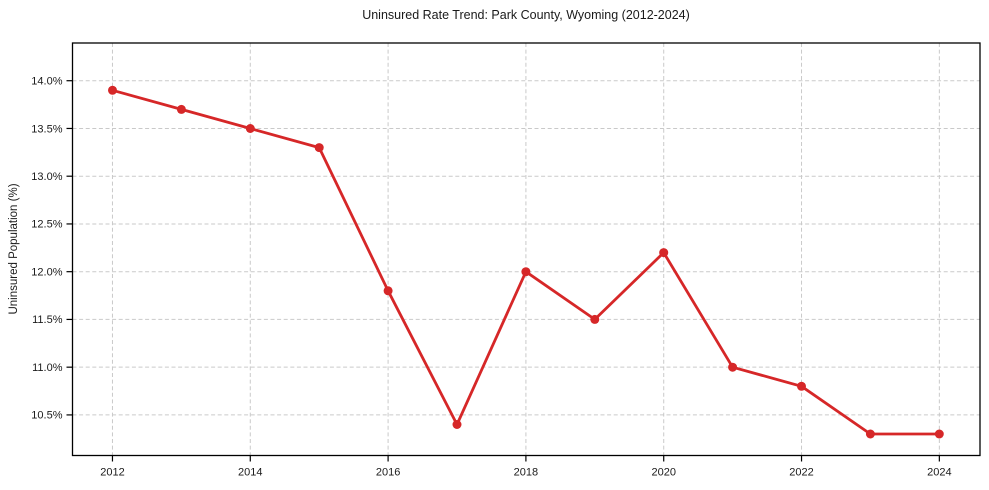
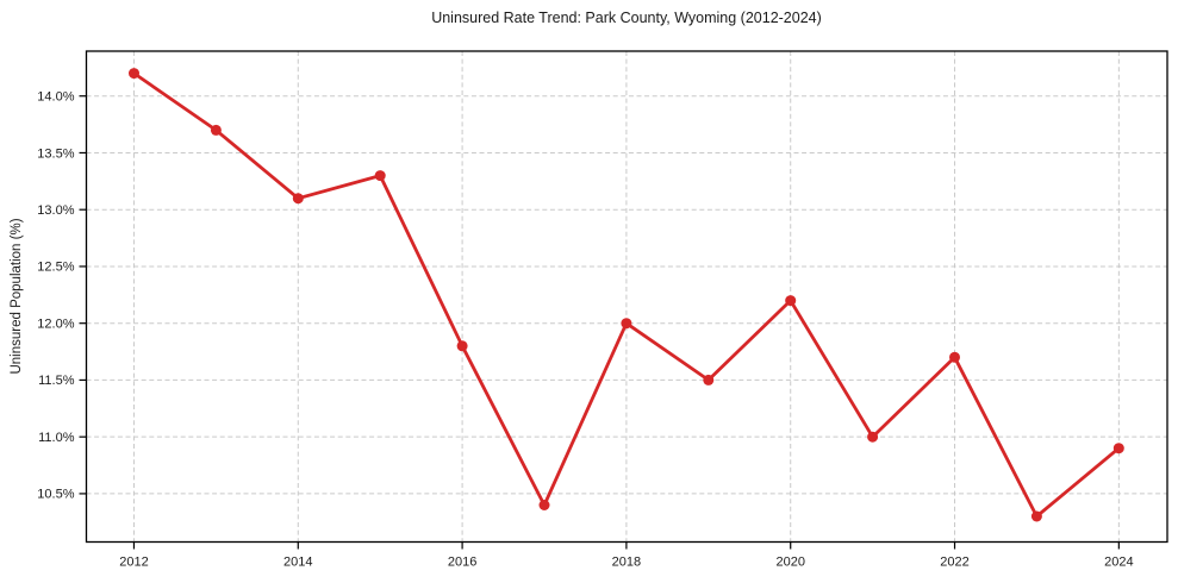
2012: 13.9% -> 14.2%
2014: 13.5% -> 13.1%
2022: 10.8% -> 11.7%
2024: 10.3% -> 10.9%
